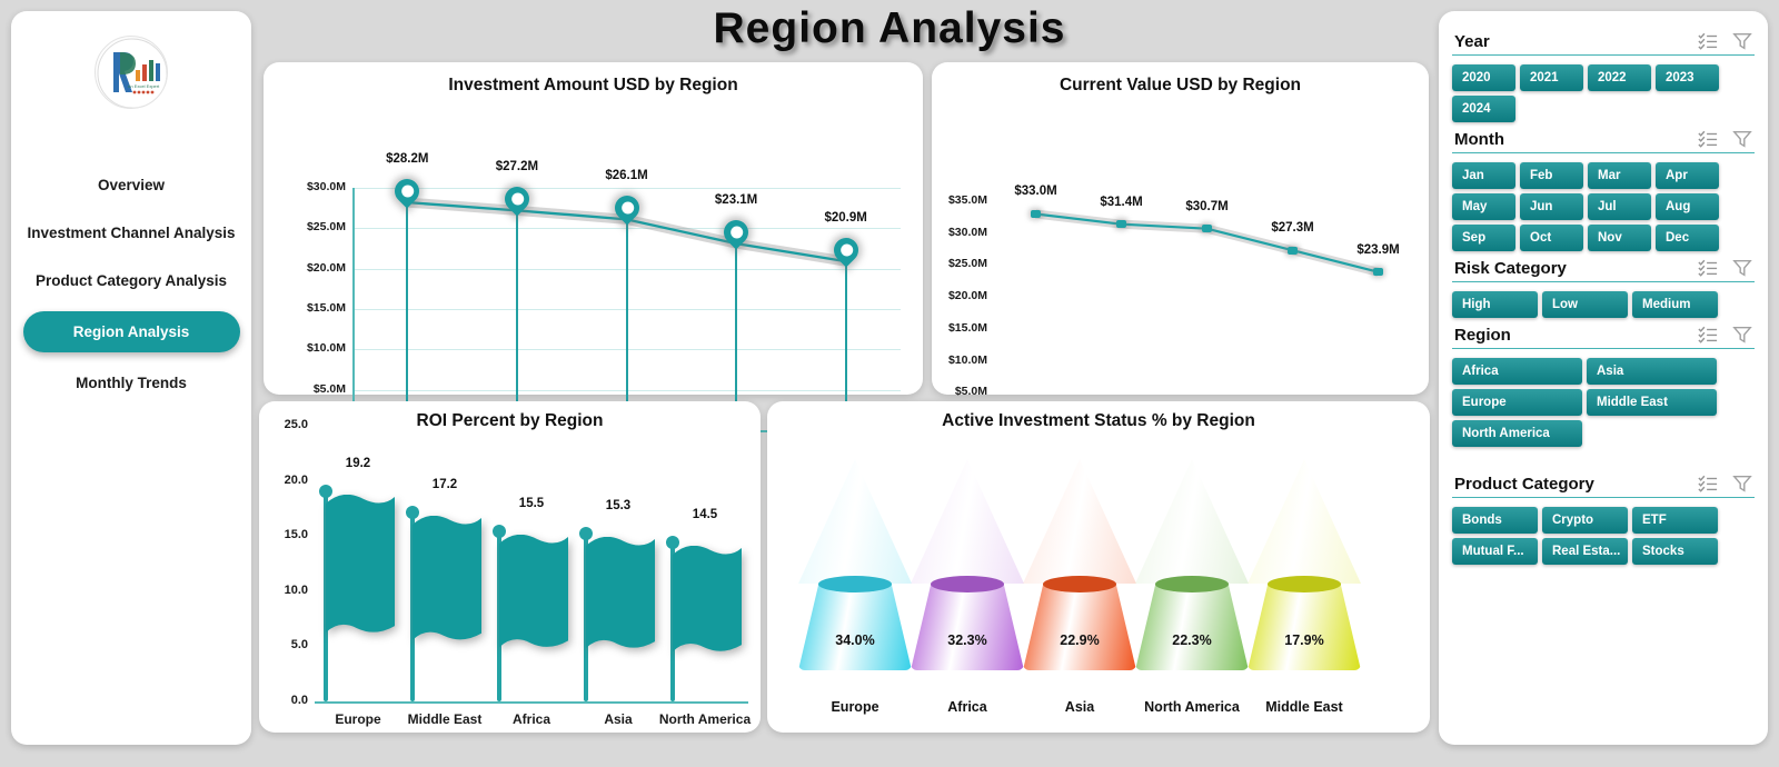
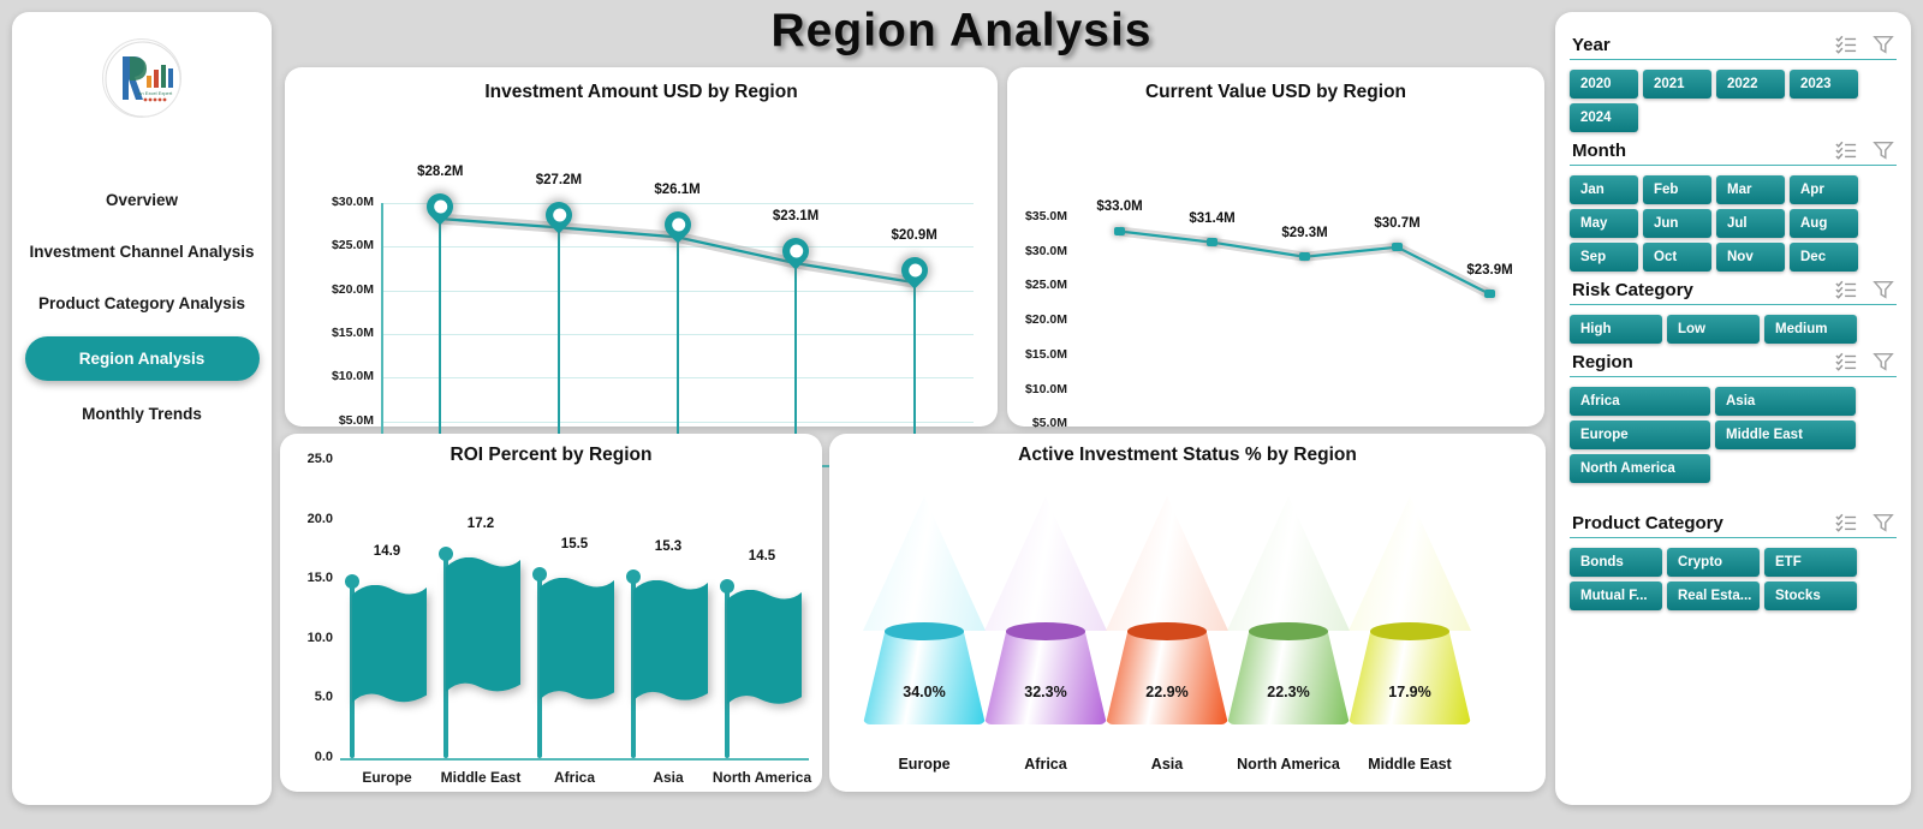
Current Value USD by Region/North America: $30.7M -> $29.3M
Current Value USD by Region/Africa: $27.3M -> $30.7M
ROI Percent by Region/Europe: 19.2 -> 14.9
